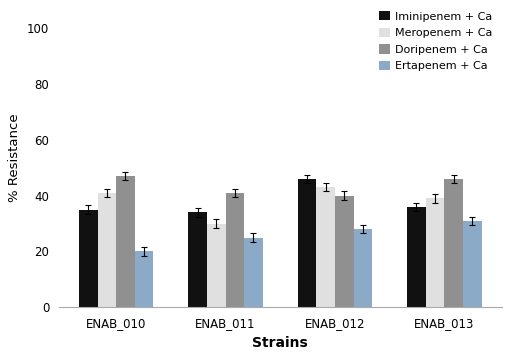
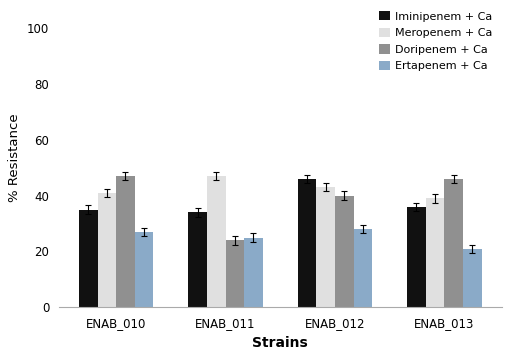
Ertapenem + Ca/ENAB_010: 20 -> 27
Meropenem + Ca/ENAB_011: 30 -> 47
Doripenem + Ca/ENAB_011: 41 -> 24
Ertapenem + Ca/ENAB_013: 31 -> 21
